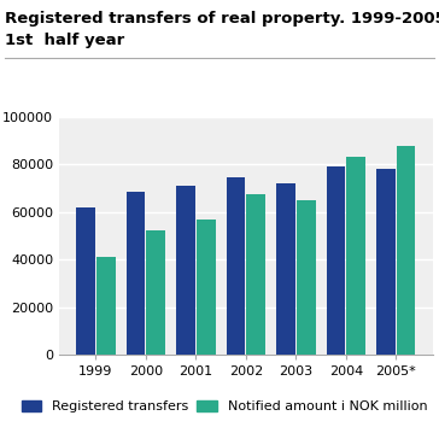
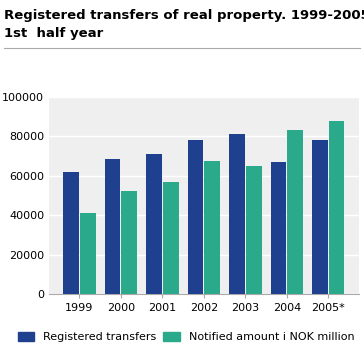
Registered transfers/2002: 74000 -> 78000
Registered transfers/2003: 72000 -> 81000
Registered transfers/2004: 79000 -> 67000
